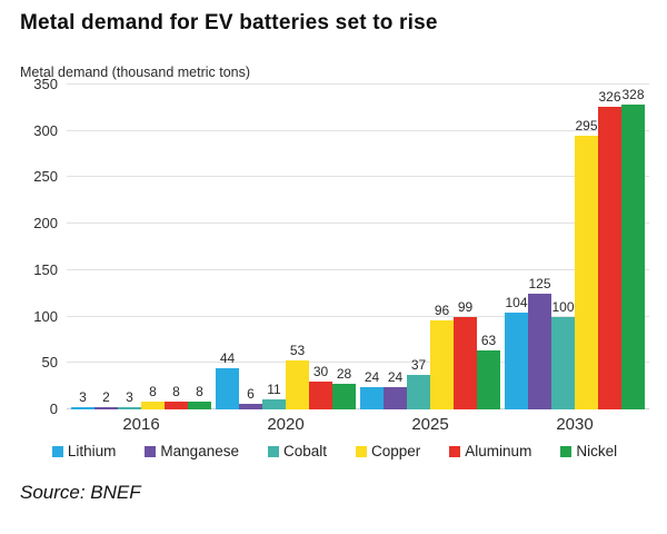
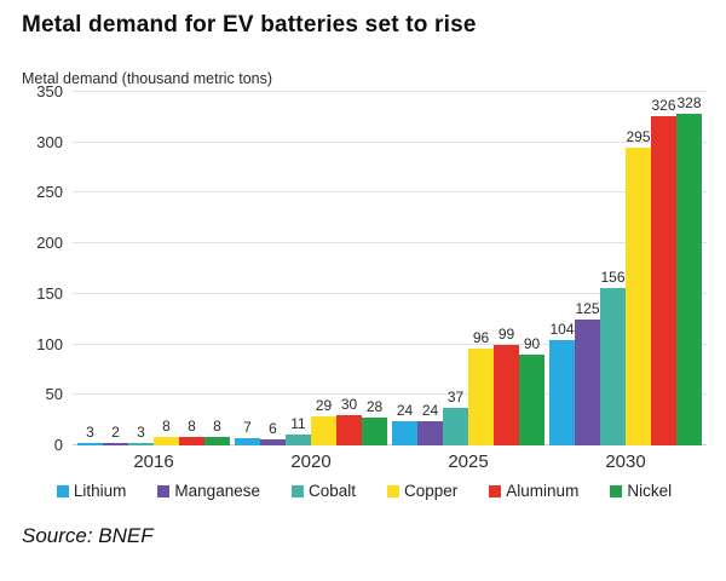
Lithium/2020: 44 -> 7
Copper/2020: 53 -> 29
Nickel/2025: 63 -> 90
Cobalt/2030: 100 -> 156
